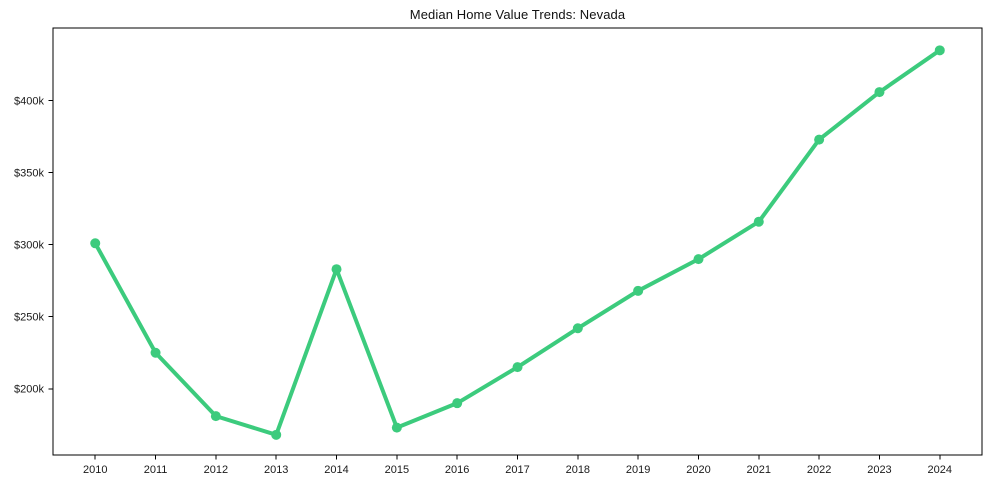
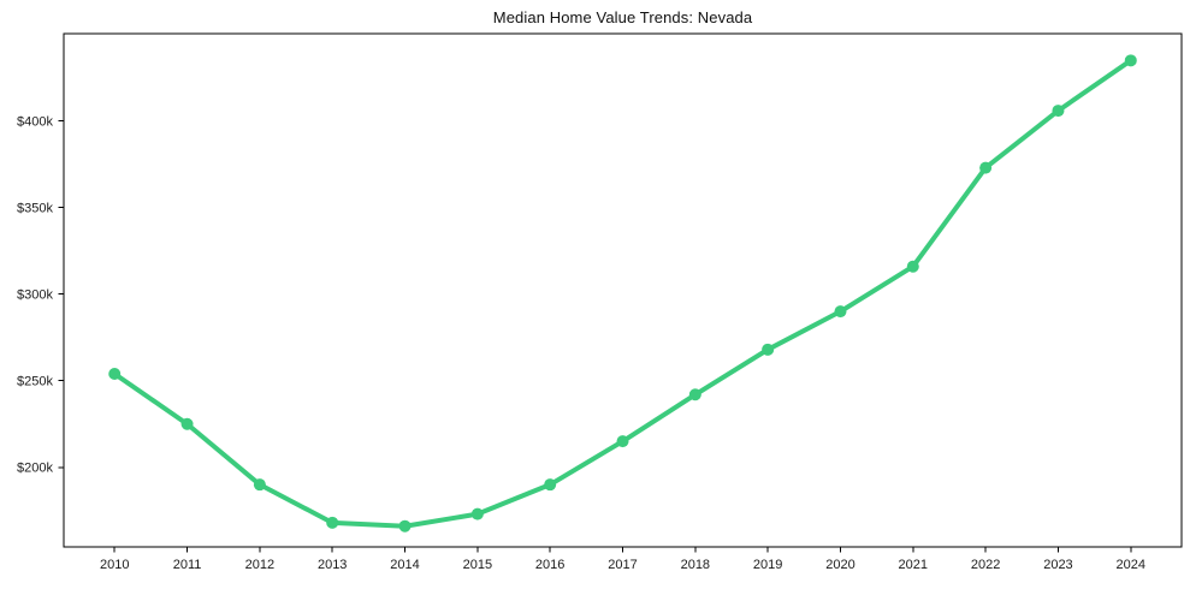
2010: $301k -> $254k
2012: $181k -> $190k
2014: $283k -> $166k
